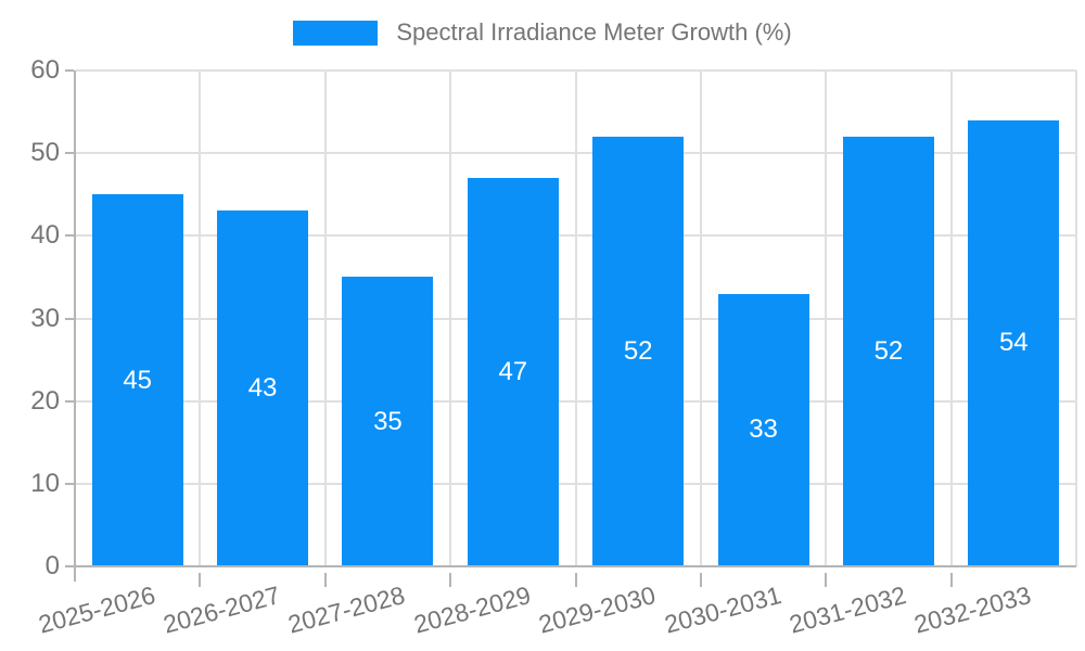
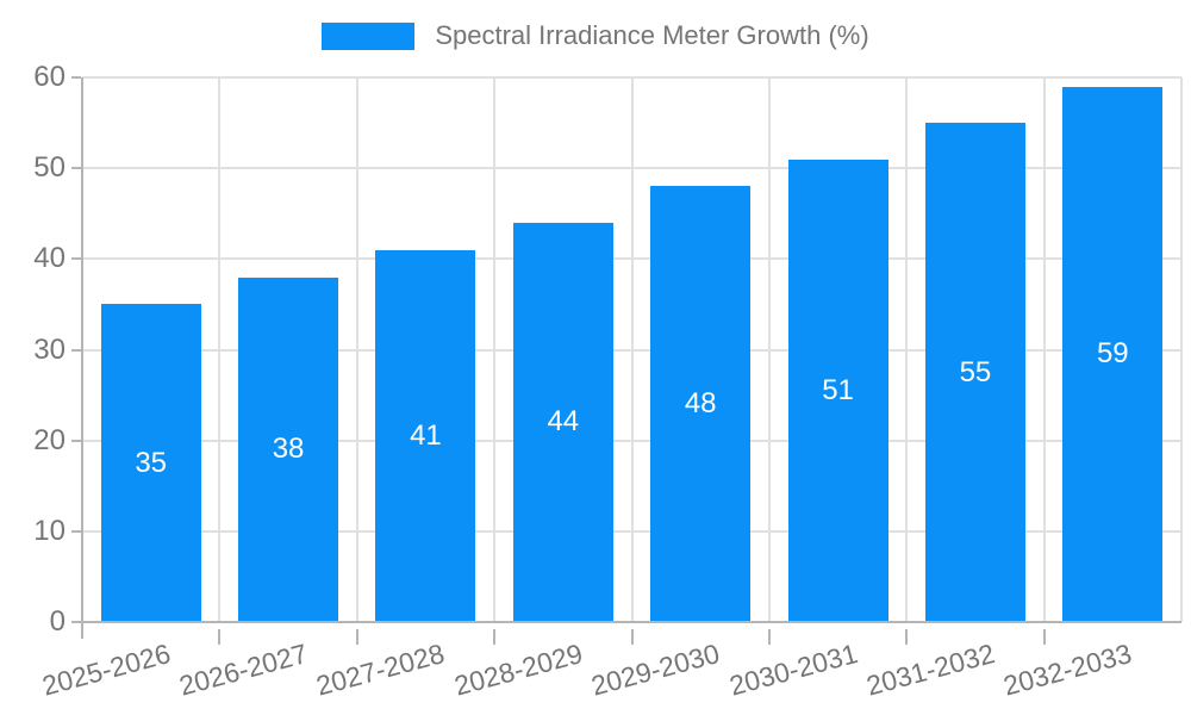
2025-2026: 45 -> 35
2026-2027: 43 -> 38
2027-2028: 35 -> 41
2028-2029: 47 -> 44
2029-2030: 52 -> 48
2030-2031: 33 -> 51
2031-2032: 52 -> 55
2032-2033: 54 -> 59
